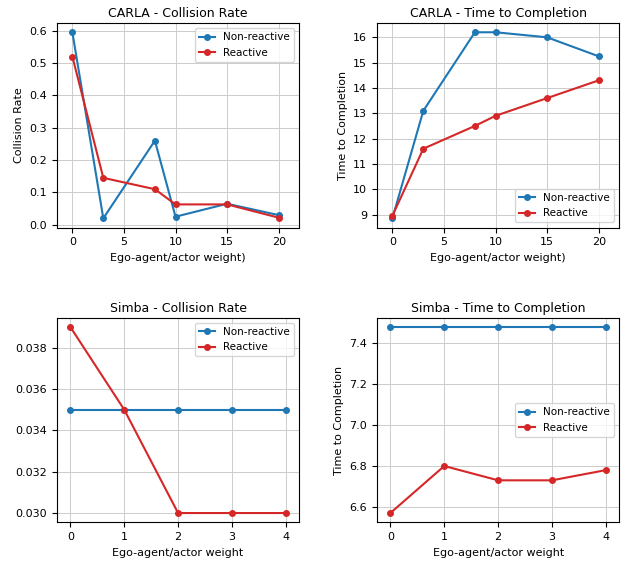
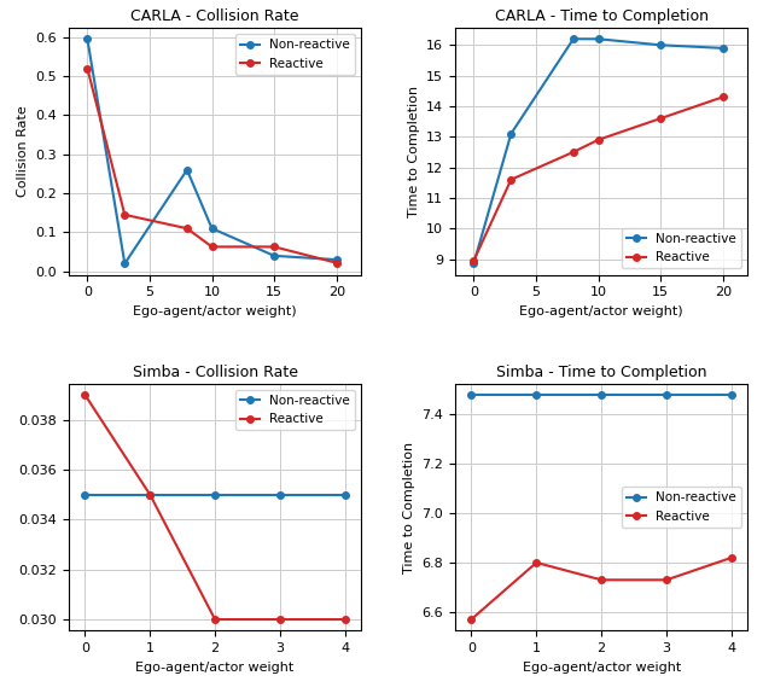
CARLA - Collision Rate/Non-reactive/10: 0.025 -> 0.110
CARLA - Collision Rate/Non-reactive/15: 0.065 -> 0.040
CARLA - Time to Completion/Non-reactive/20: 15.25 -> 15.90
Simba - Time to Completion/Reactive/4: 6.78 -> 6.82
